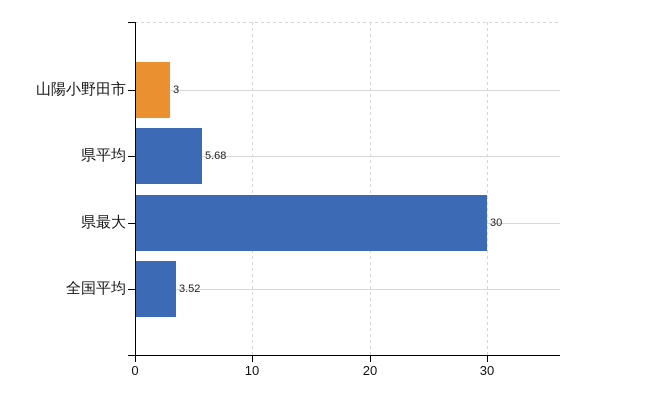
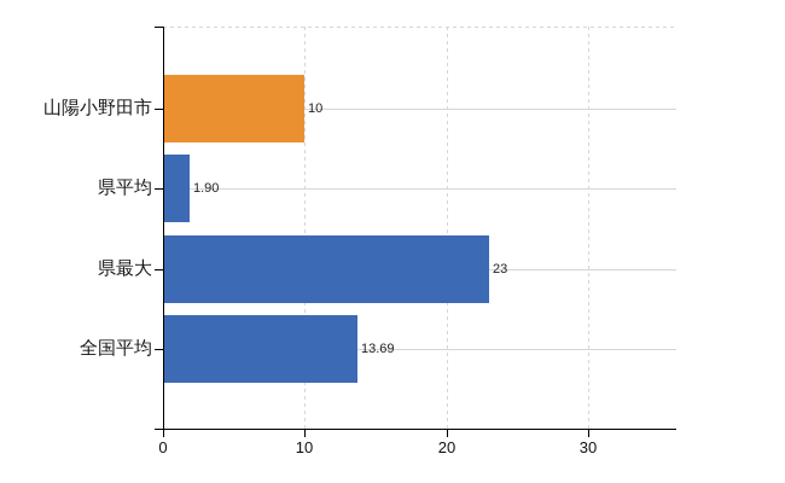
山陽小野田市: 3 -> 10
県平均: 5.68 -> 1.90
県最大: 30 -> 23
全国平均: 3.52 -> 13.69
